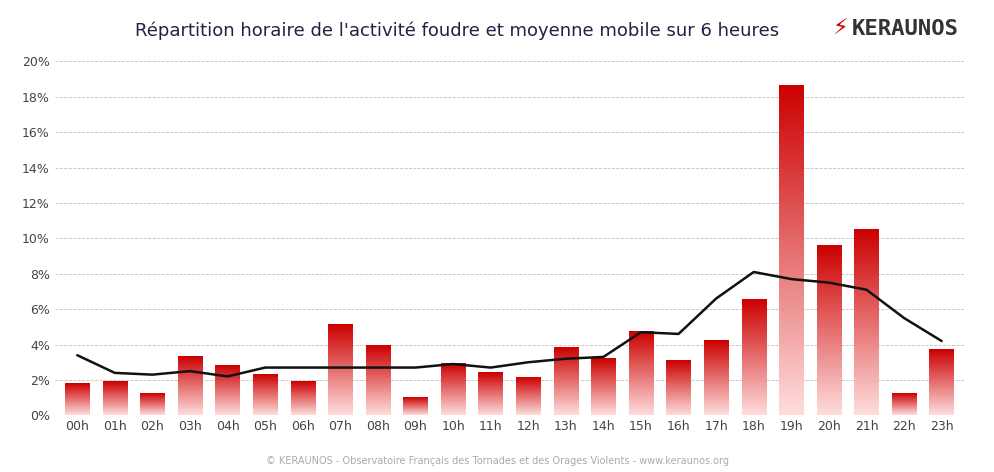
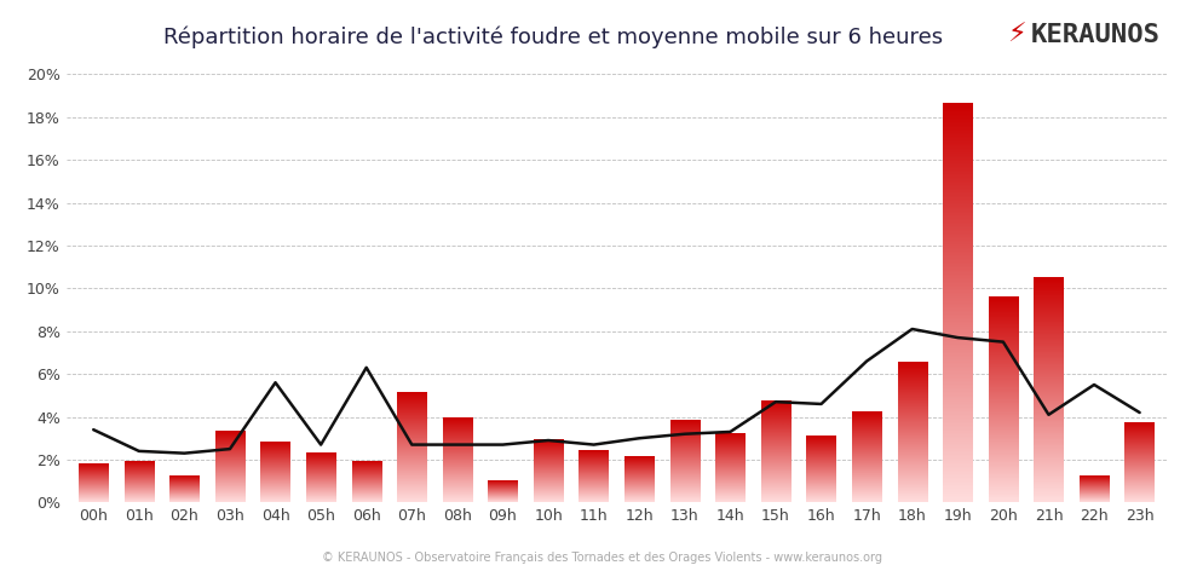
04h: 2.2% -> 5.6%
06h: 2.7% -> 6.3%
21h: 7.1% -> 4.1%
